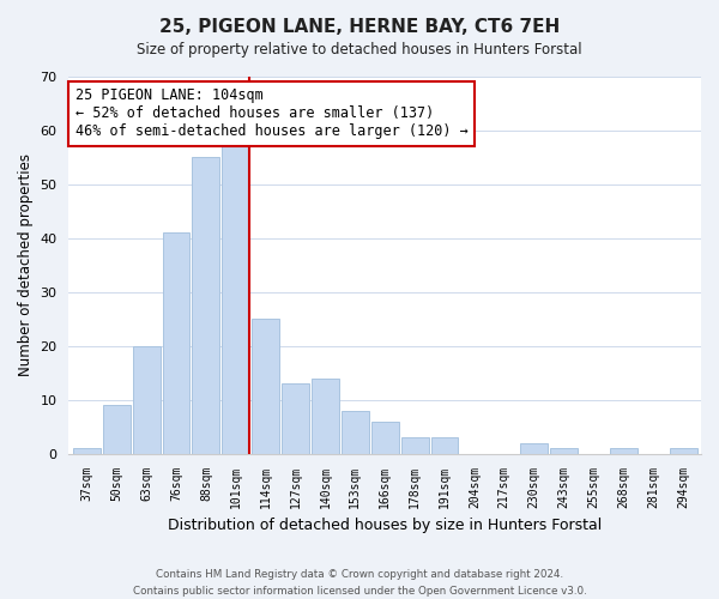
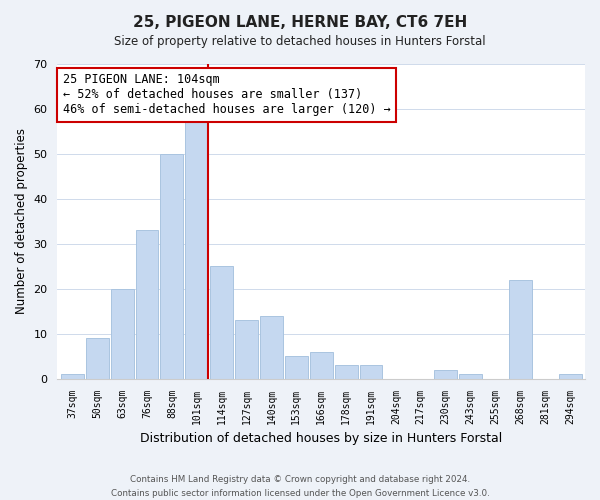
76sqm: 41 -> 33
88sqm: 55 -> 50
153sqm: 8 -> 5
268sqm: 1 -> 22
